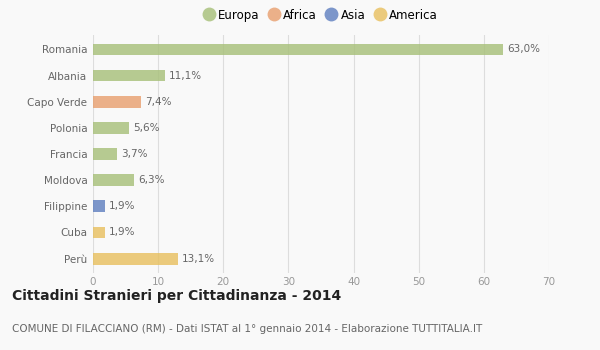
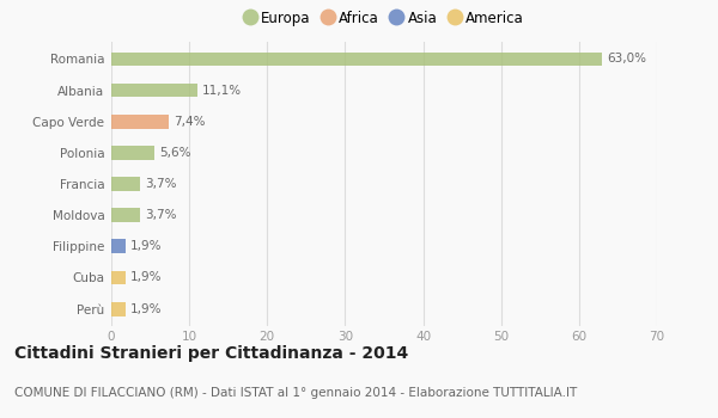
Moldova: 6,3% -> 3,7%
Perù: 13,1% -> 1,9%
